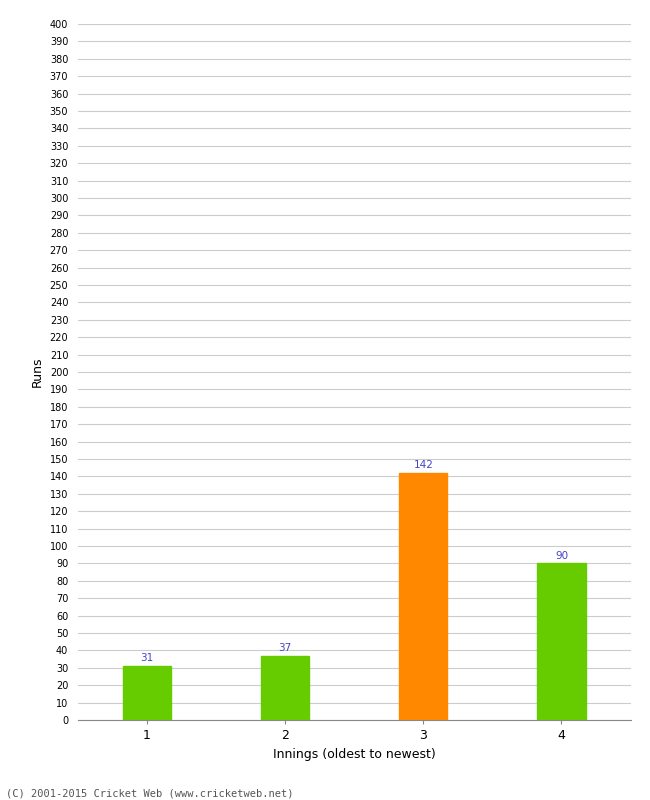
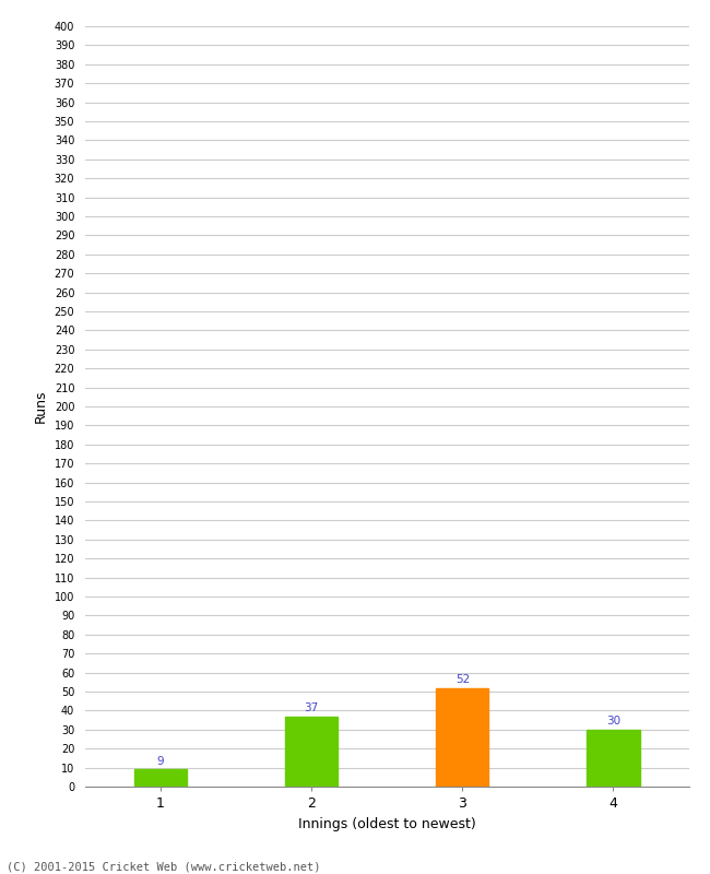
1: 31 -> 9
3: 142 -> 52
4: 90 -> 30
